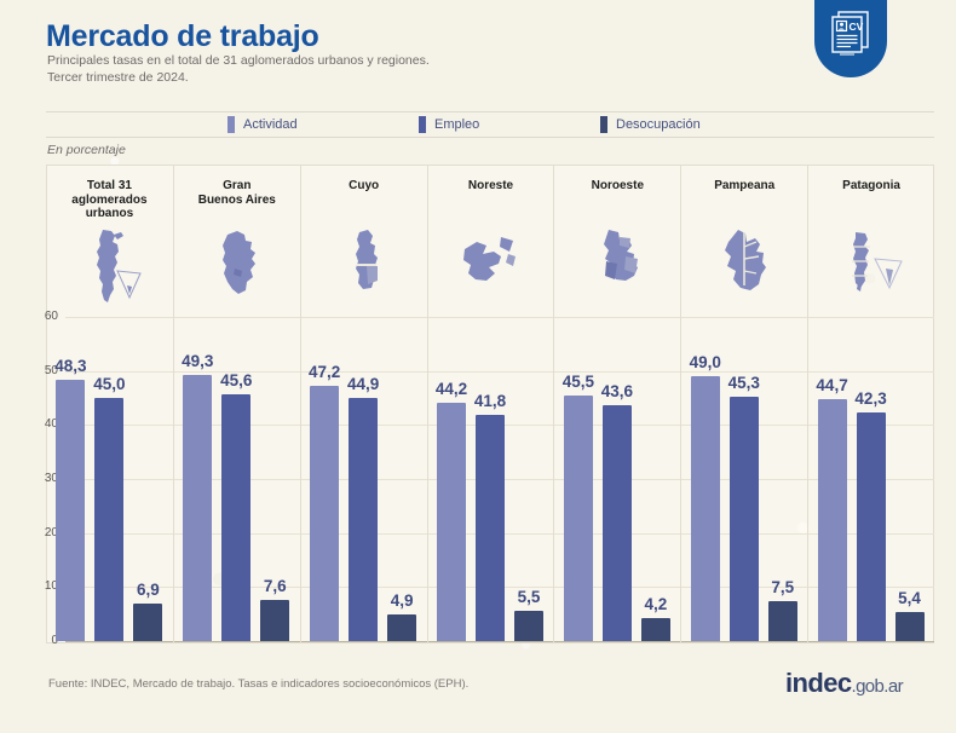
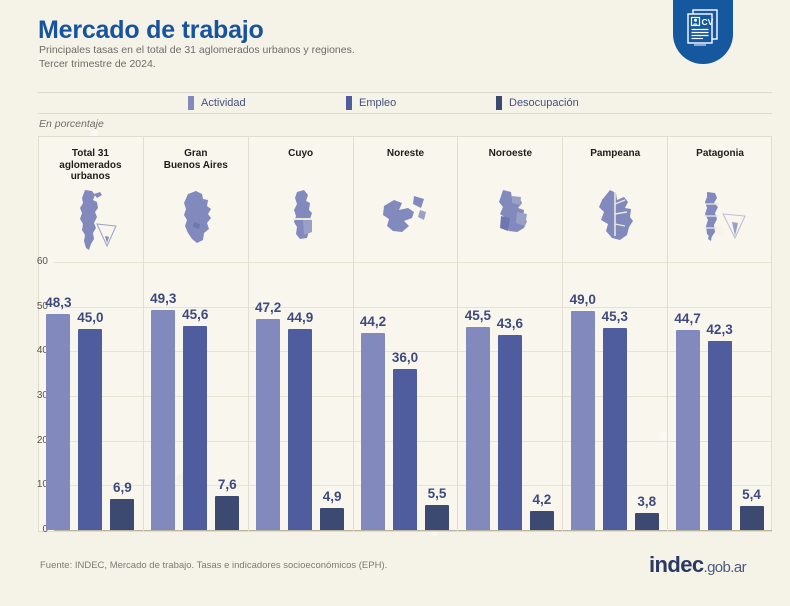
Empleo/Noreste: 41,8 -> 36,0
Desocupación/Pampeana: 7,5 -> 3,8
